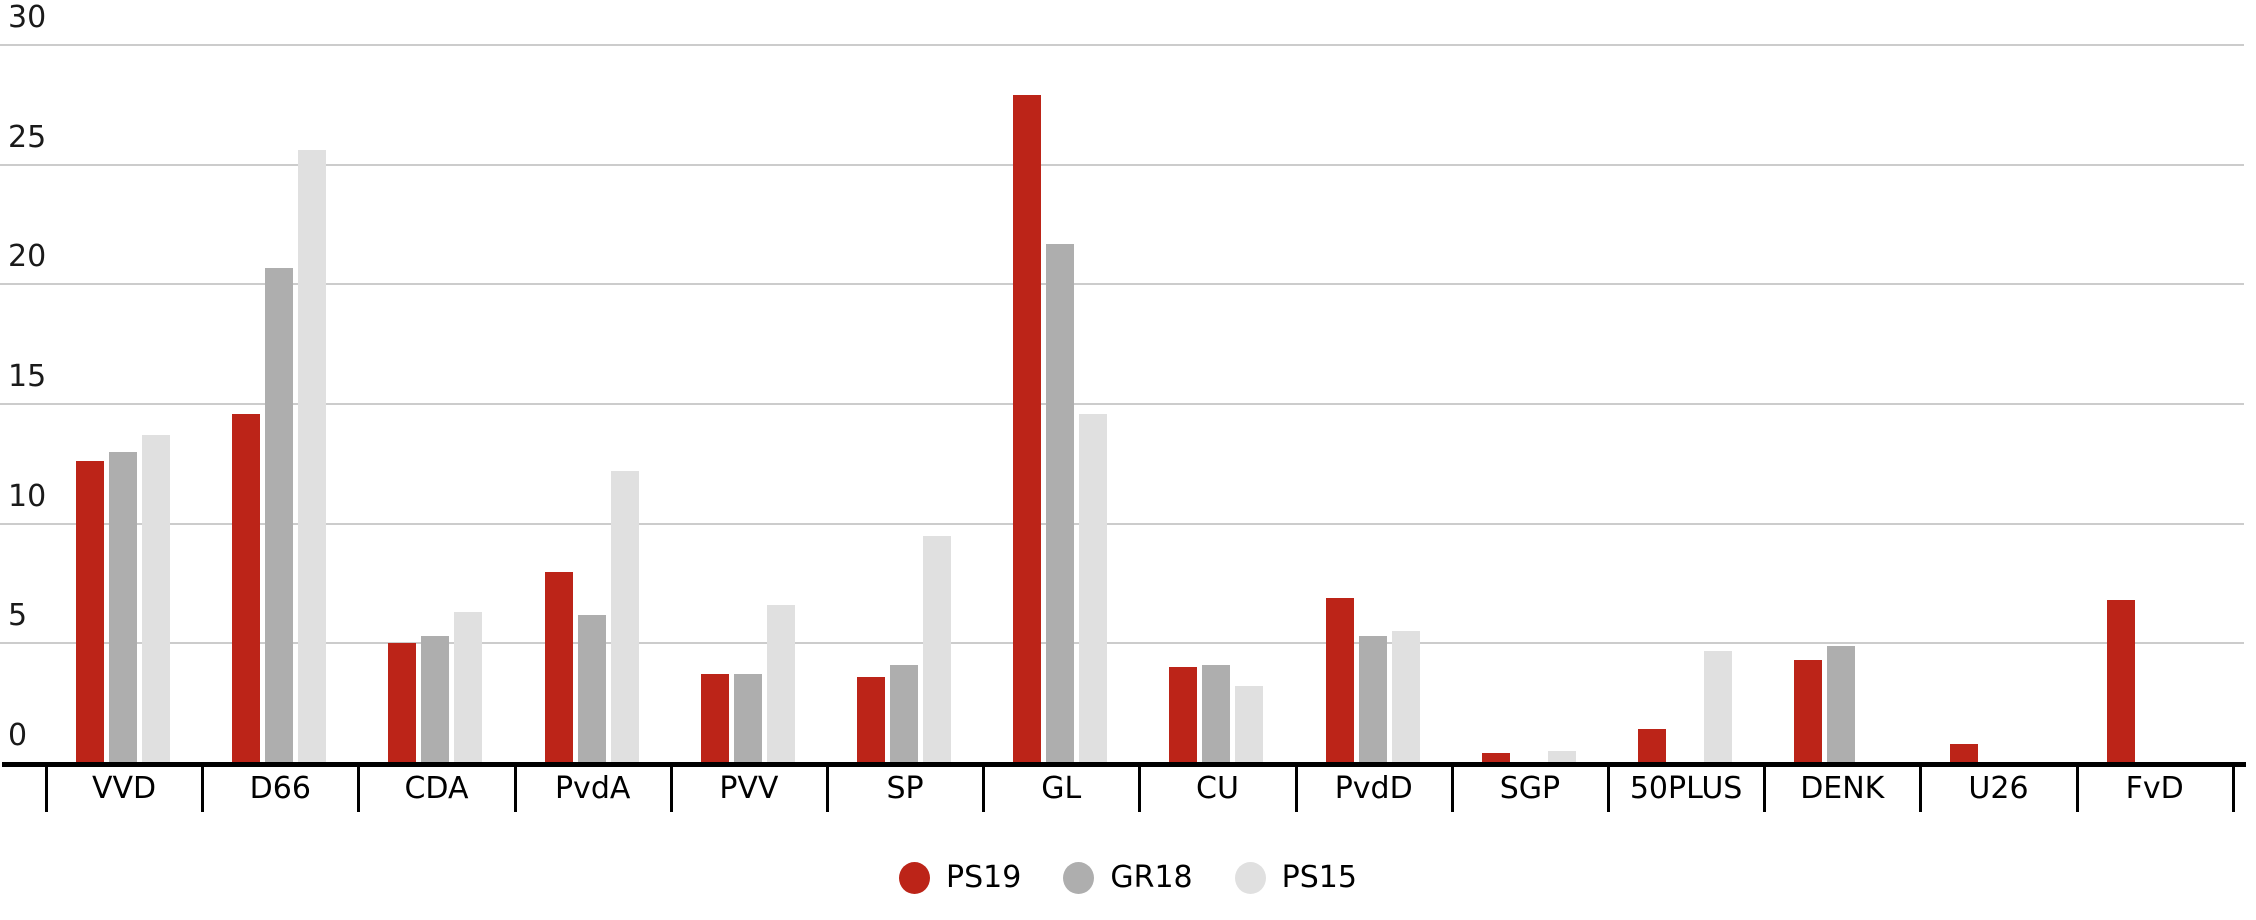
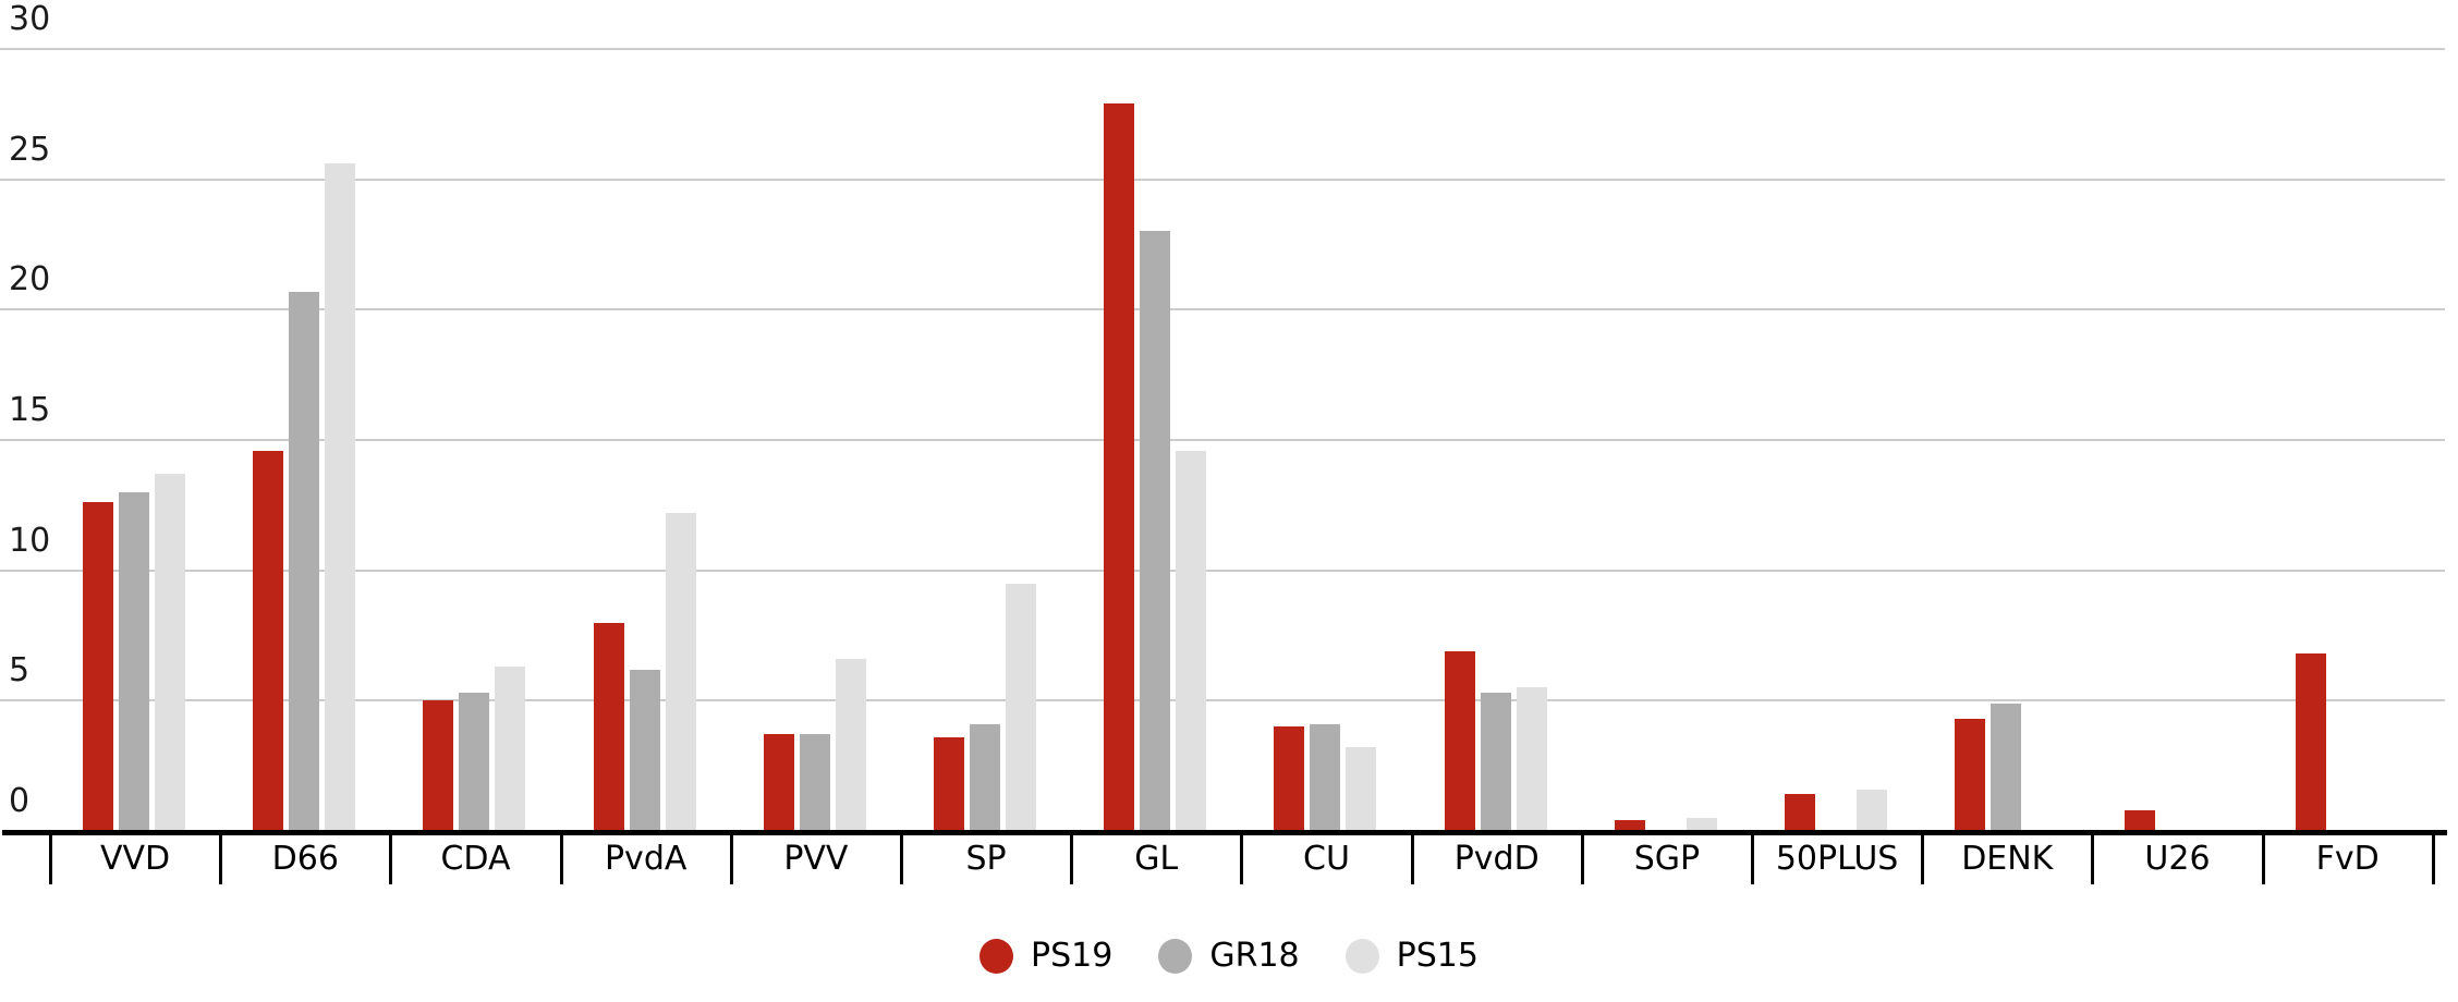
GR18/GL: 21.7 -> 23.0
PS15/50PLUS: 4.7 -> 1.6
